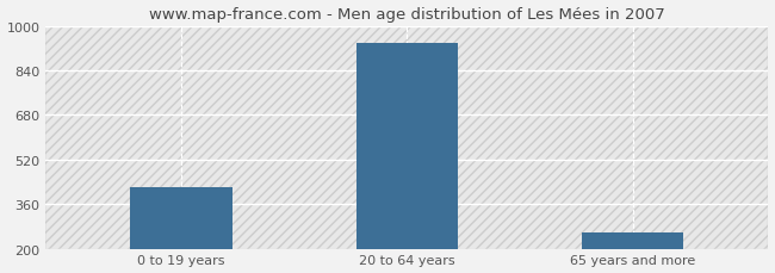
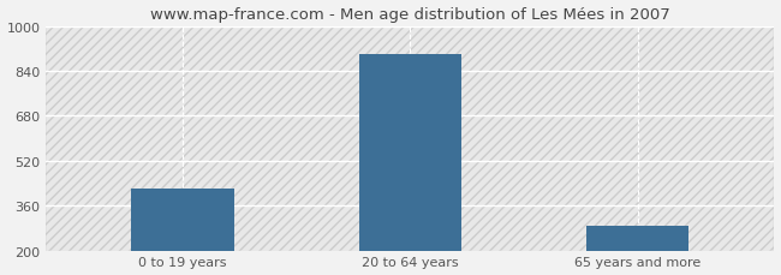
20 to 64 years: 940 -> 900
65 years and more: 260 -> 290
